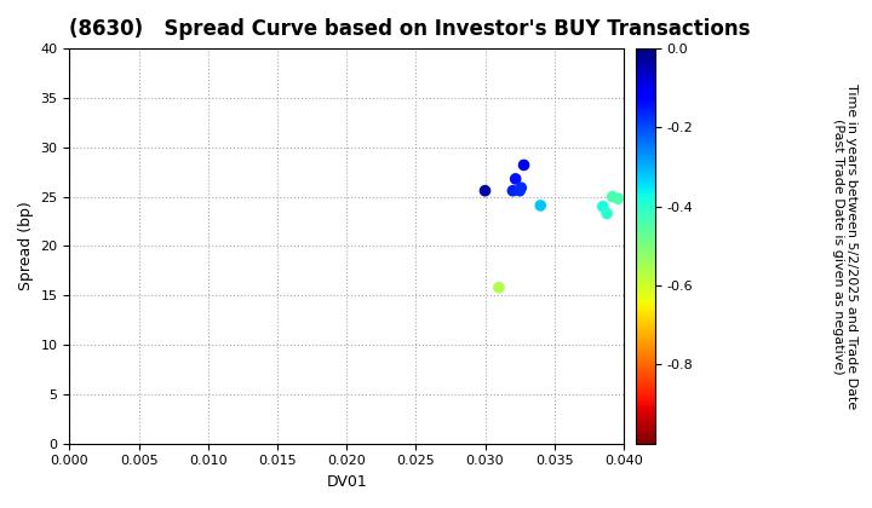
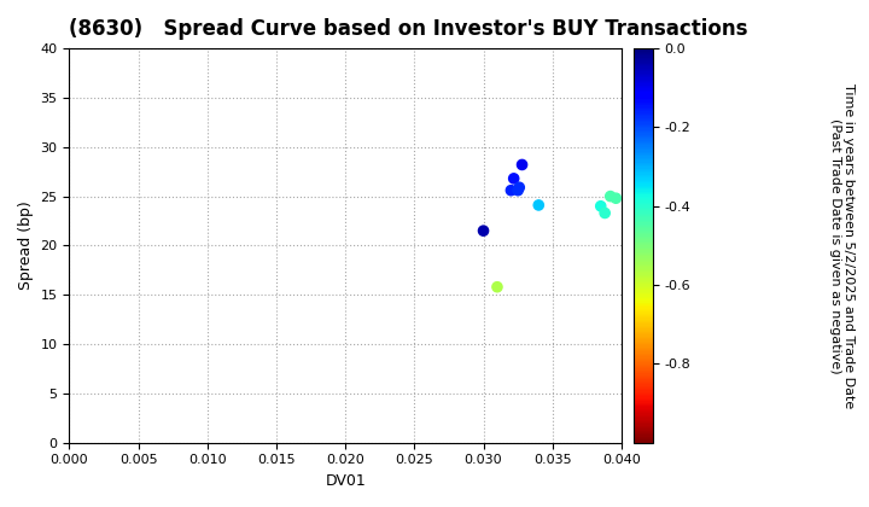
0.030: 25.6 -> 21.5
